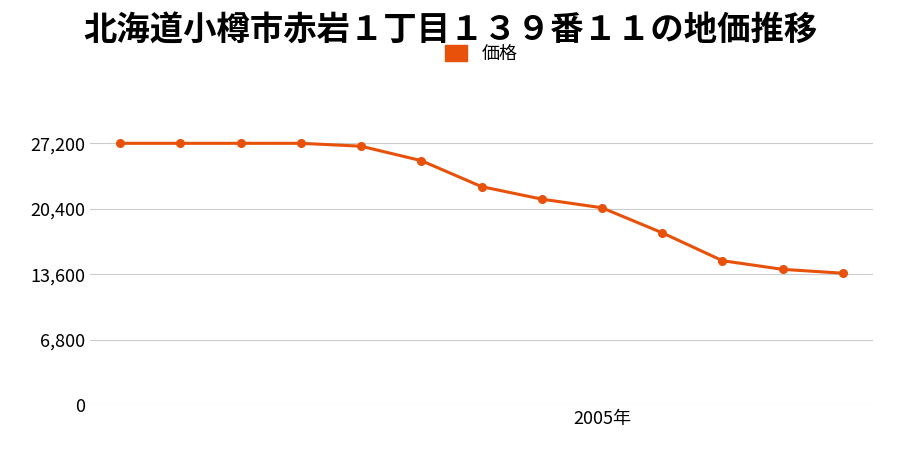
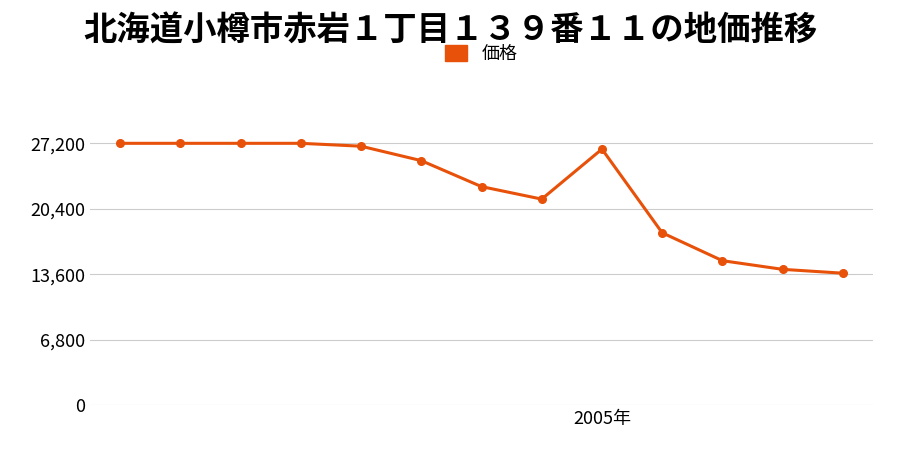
2005年: 20,500 -> 26,600
